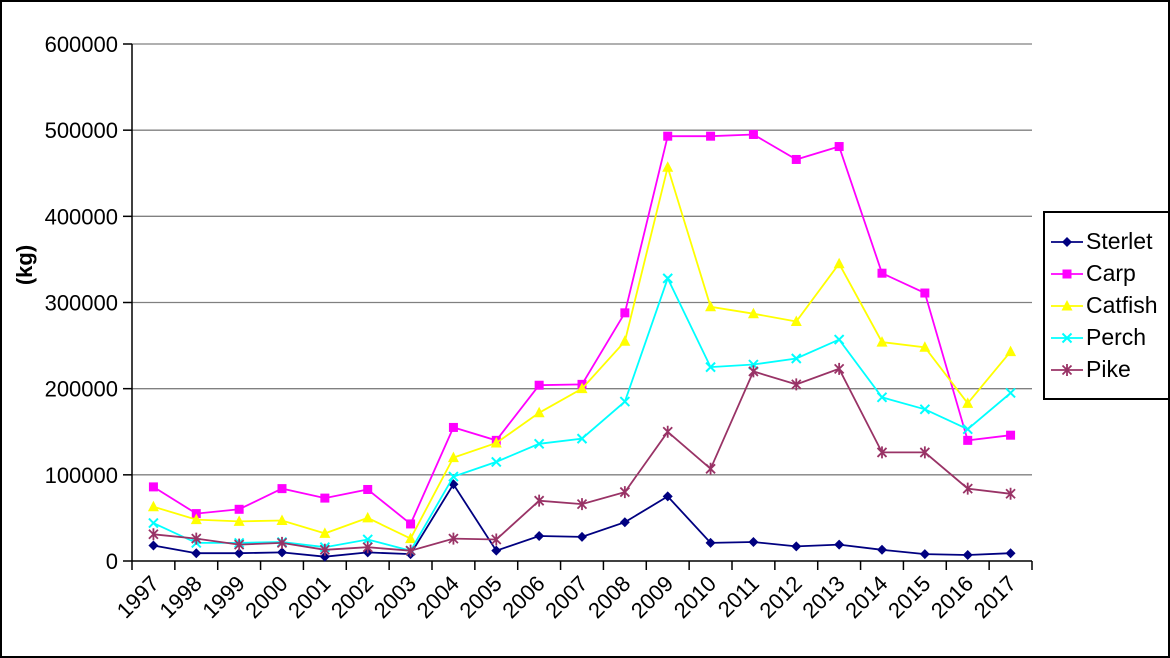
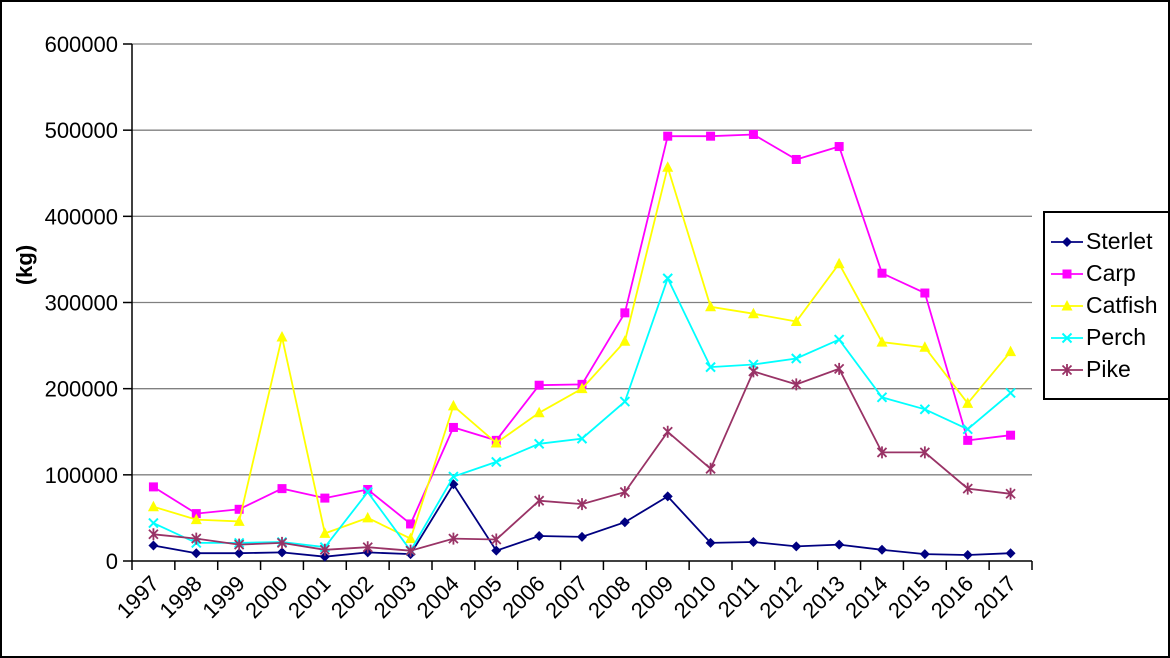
Catfish/2000: 50000 -> 260000
Perch/2002: 20000 -> 80000
Catfish/2004: 120000 -> 180000
